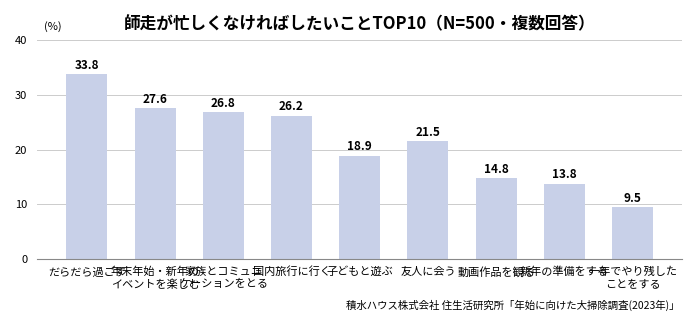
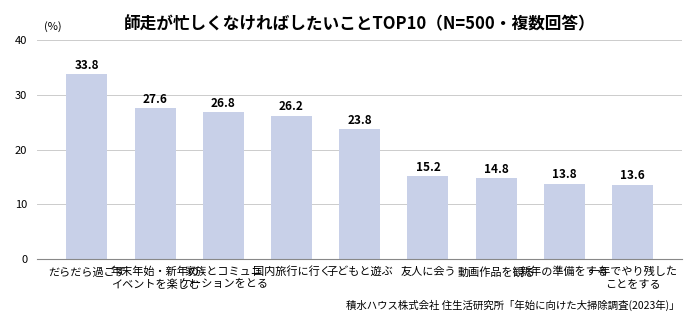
子どもと遊ぶ: 18.9 -> 23.8
友人に会う: 21.5 -> 15.2
一年でやり残した ことをする: 9.5 -> 13.6
